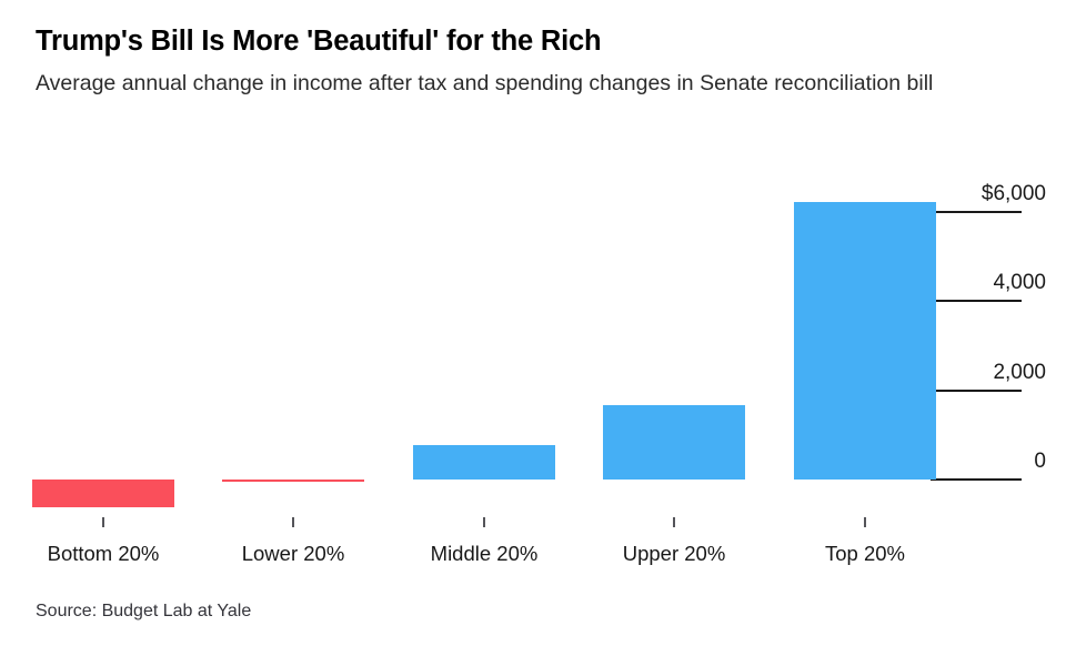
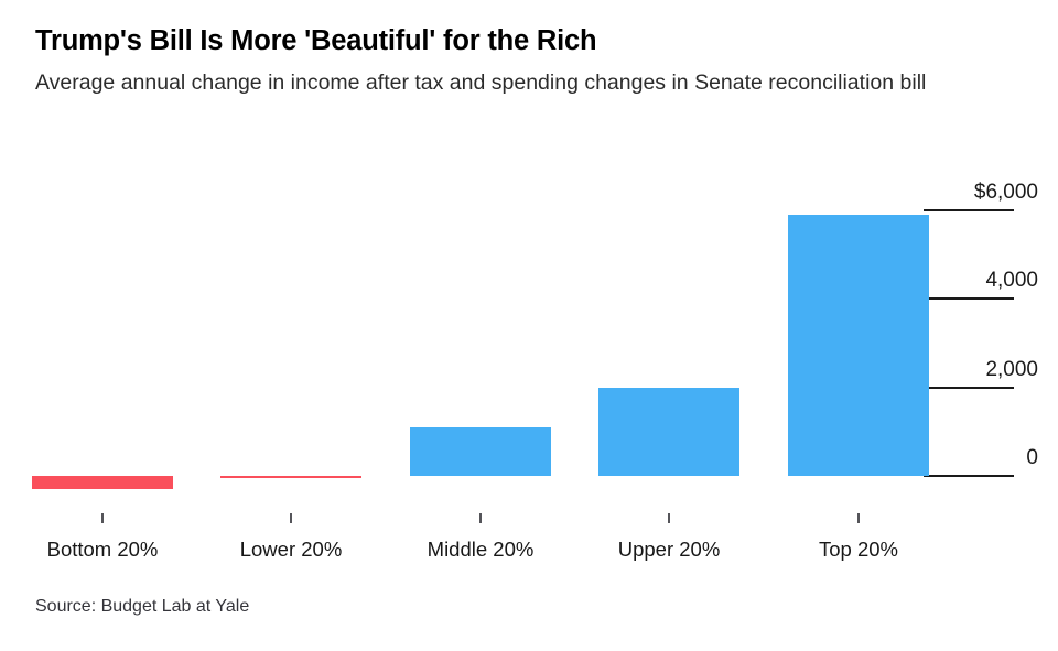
Bottom 20%: -$600 -> -$300
Middle 20%: $800 -> $1100
Upper 20%: $1700 -> $2000
Top 20%: $6200 -> $5900
